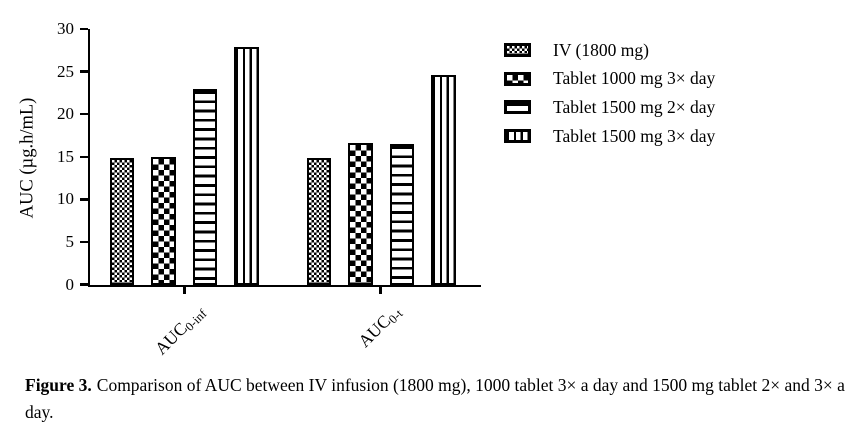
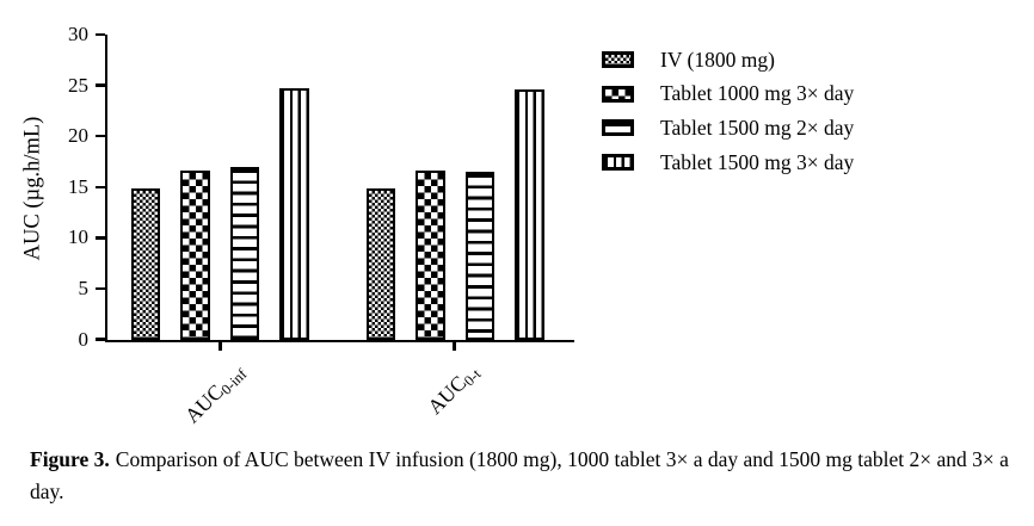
Tablet 1000 mg 3× day/AUC0-inf: 15 -> 17
Tablet 1500 mg 2× day/AUC0-inf: 23 -> 17
Tablet 1500 mg 3× day/AUC0-inf: 28 -> 25
